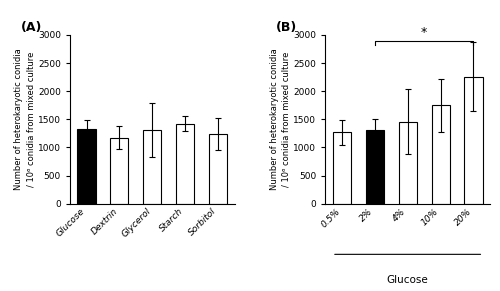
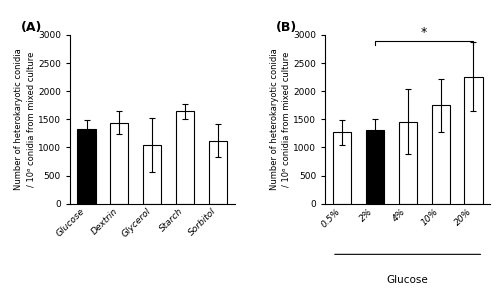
Dextrin: 1180 -> 1440
Glycerol: 1310 -> 1040
Starch: 1420 -> 1640
Sorbitol: 1240 -> 1120
